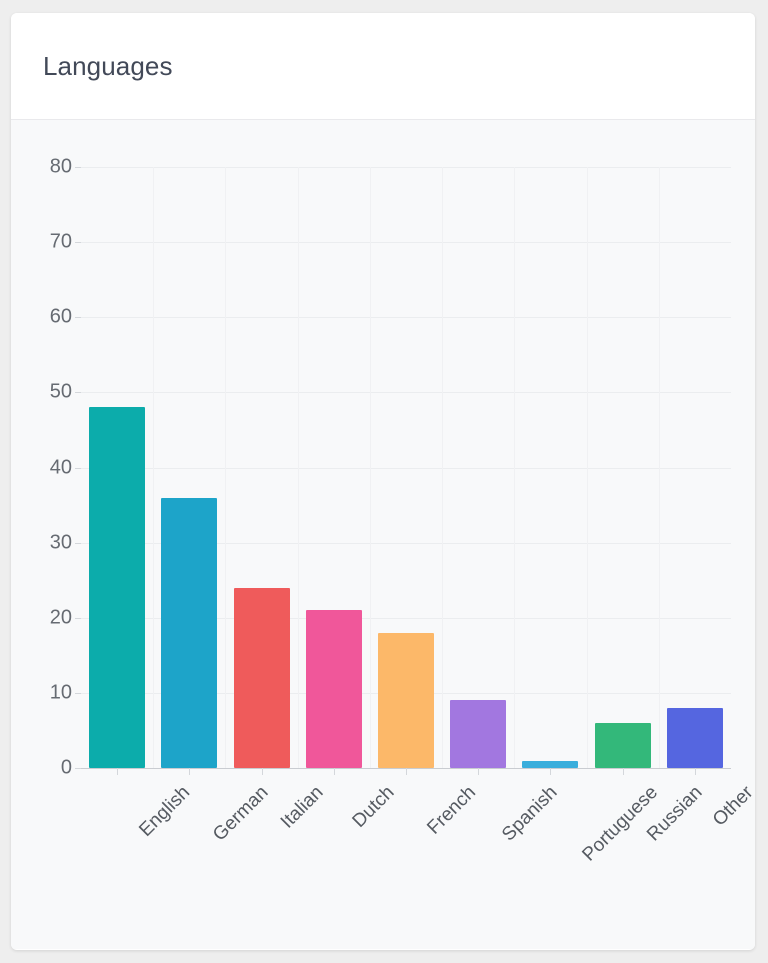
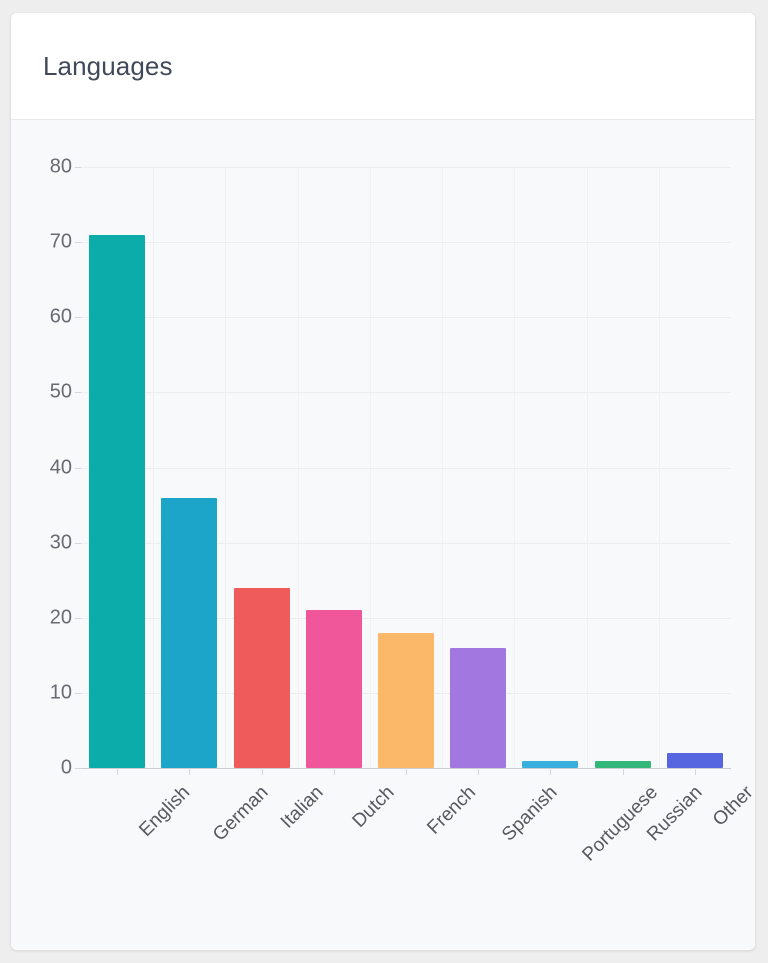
English: 48 -> 71
Spanish: 9 -> 16
Russian: 6 -> 1
Other: 8 -> 2
